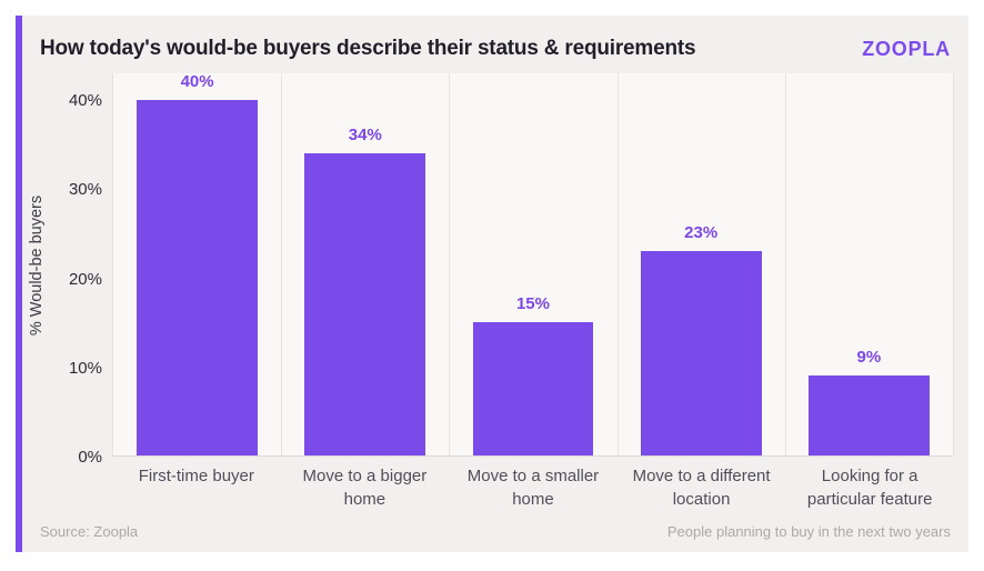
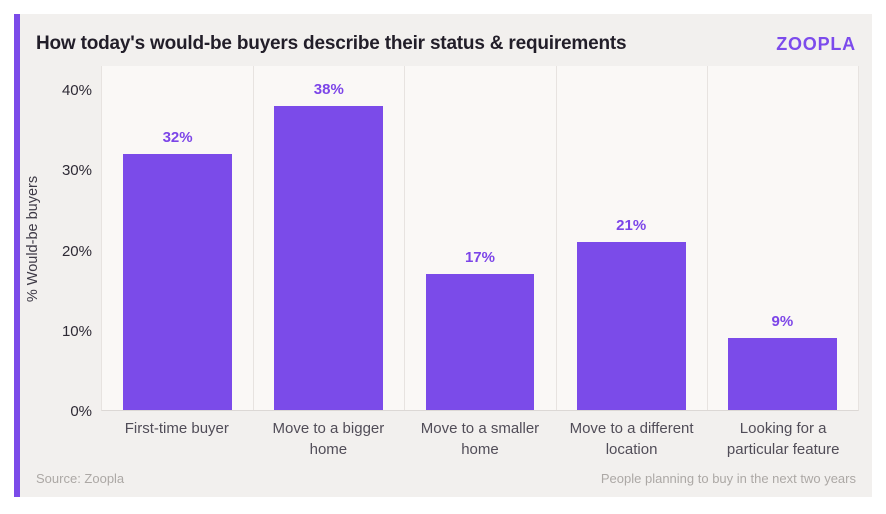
First-time buyer: 40% -> 32%
Move to a bigger home: 34% -> 38%
Move to a smaller home: 15% -> 17%
Move to a different location: 23% -> 21%
